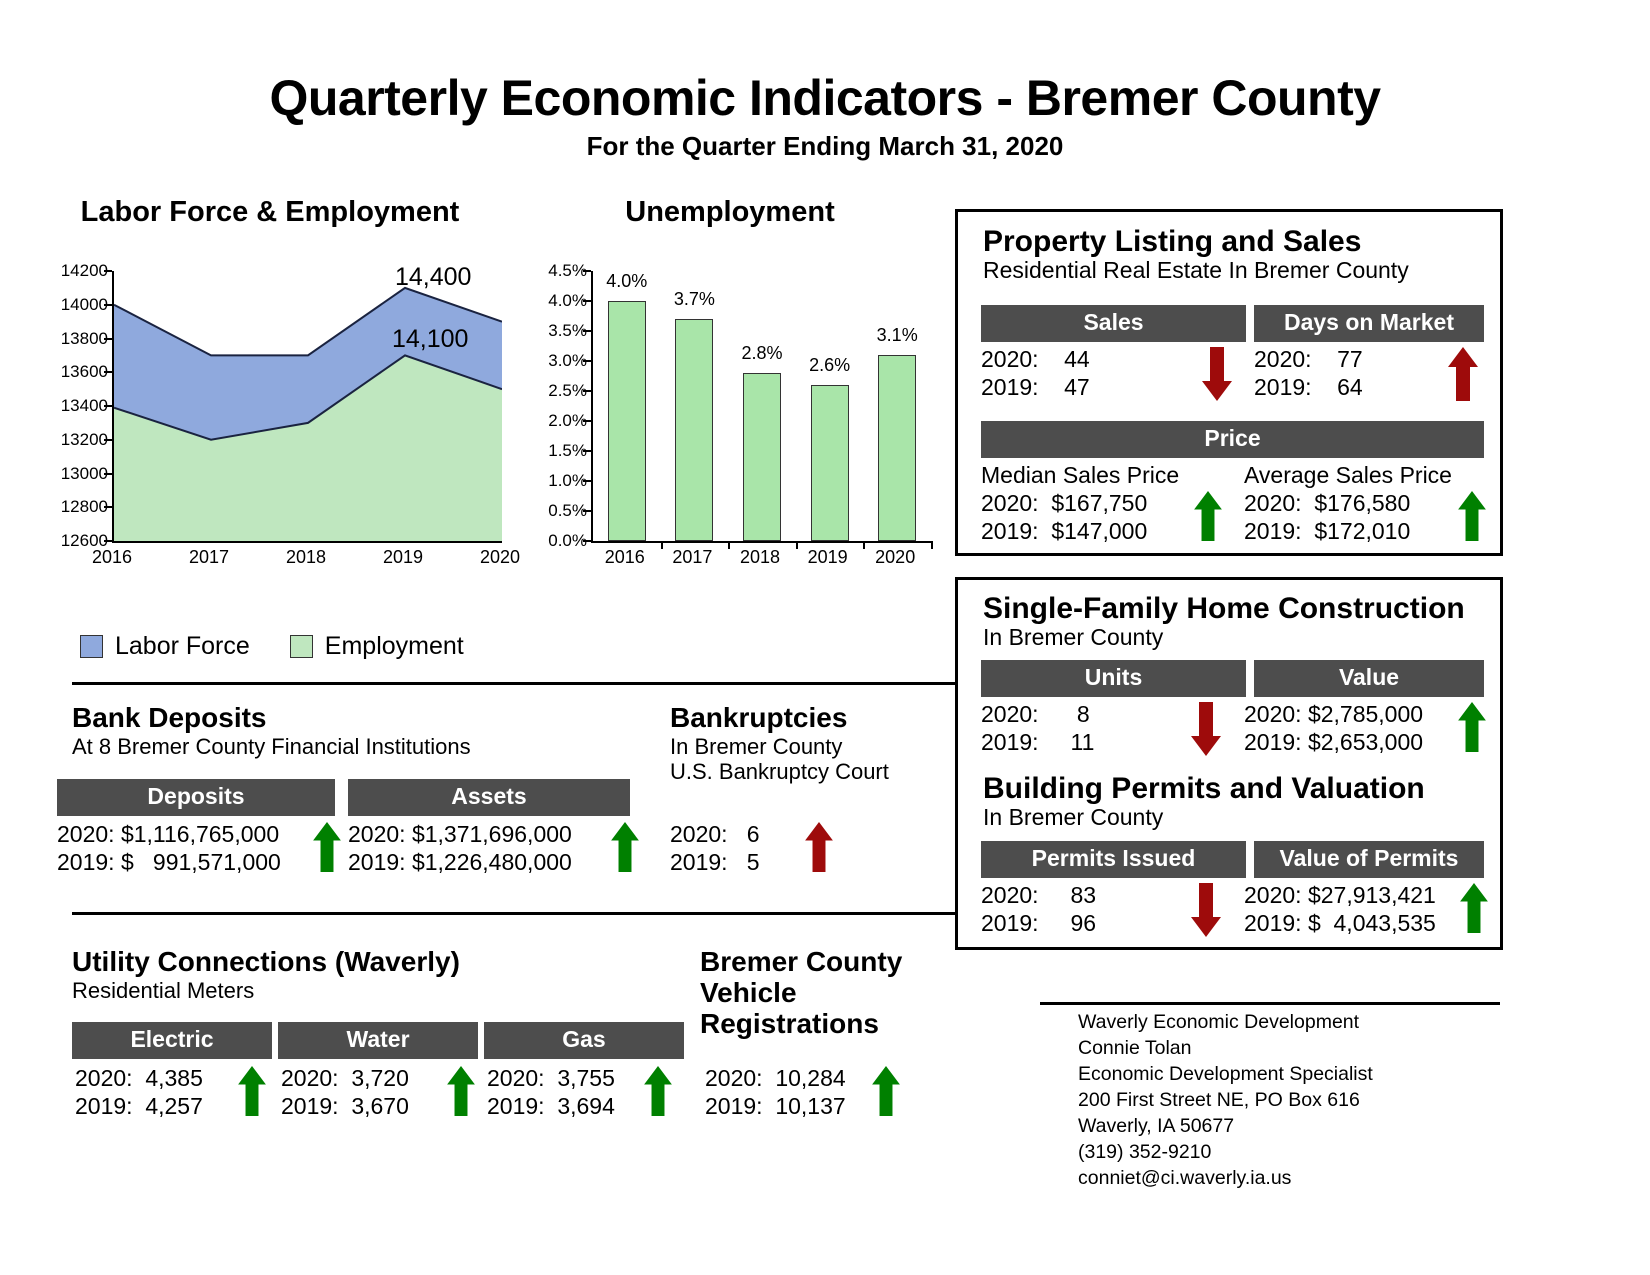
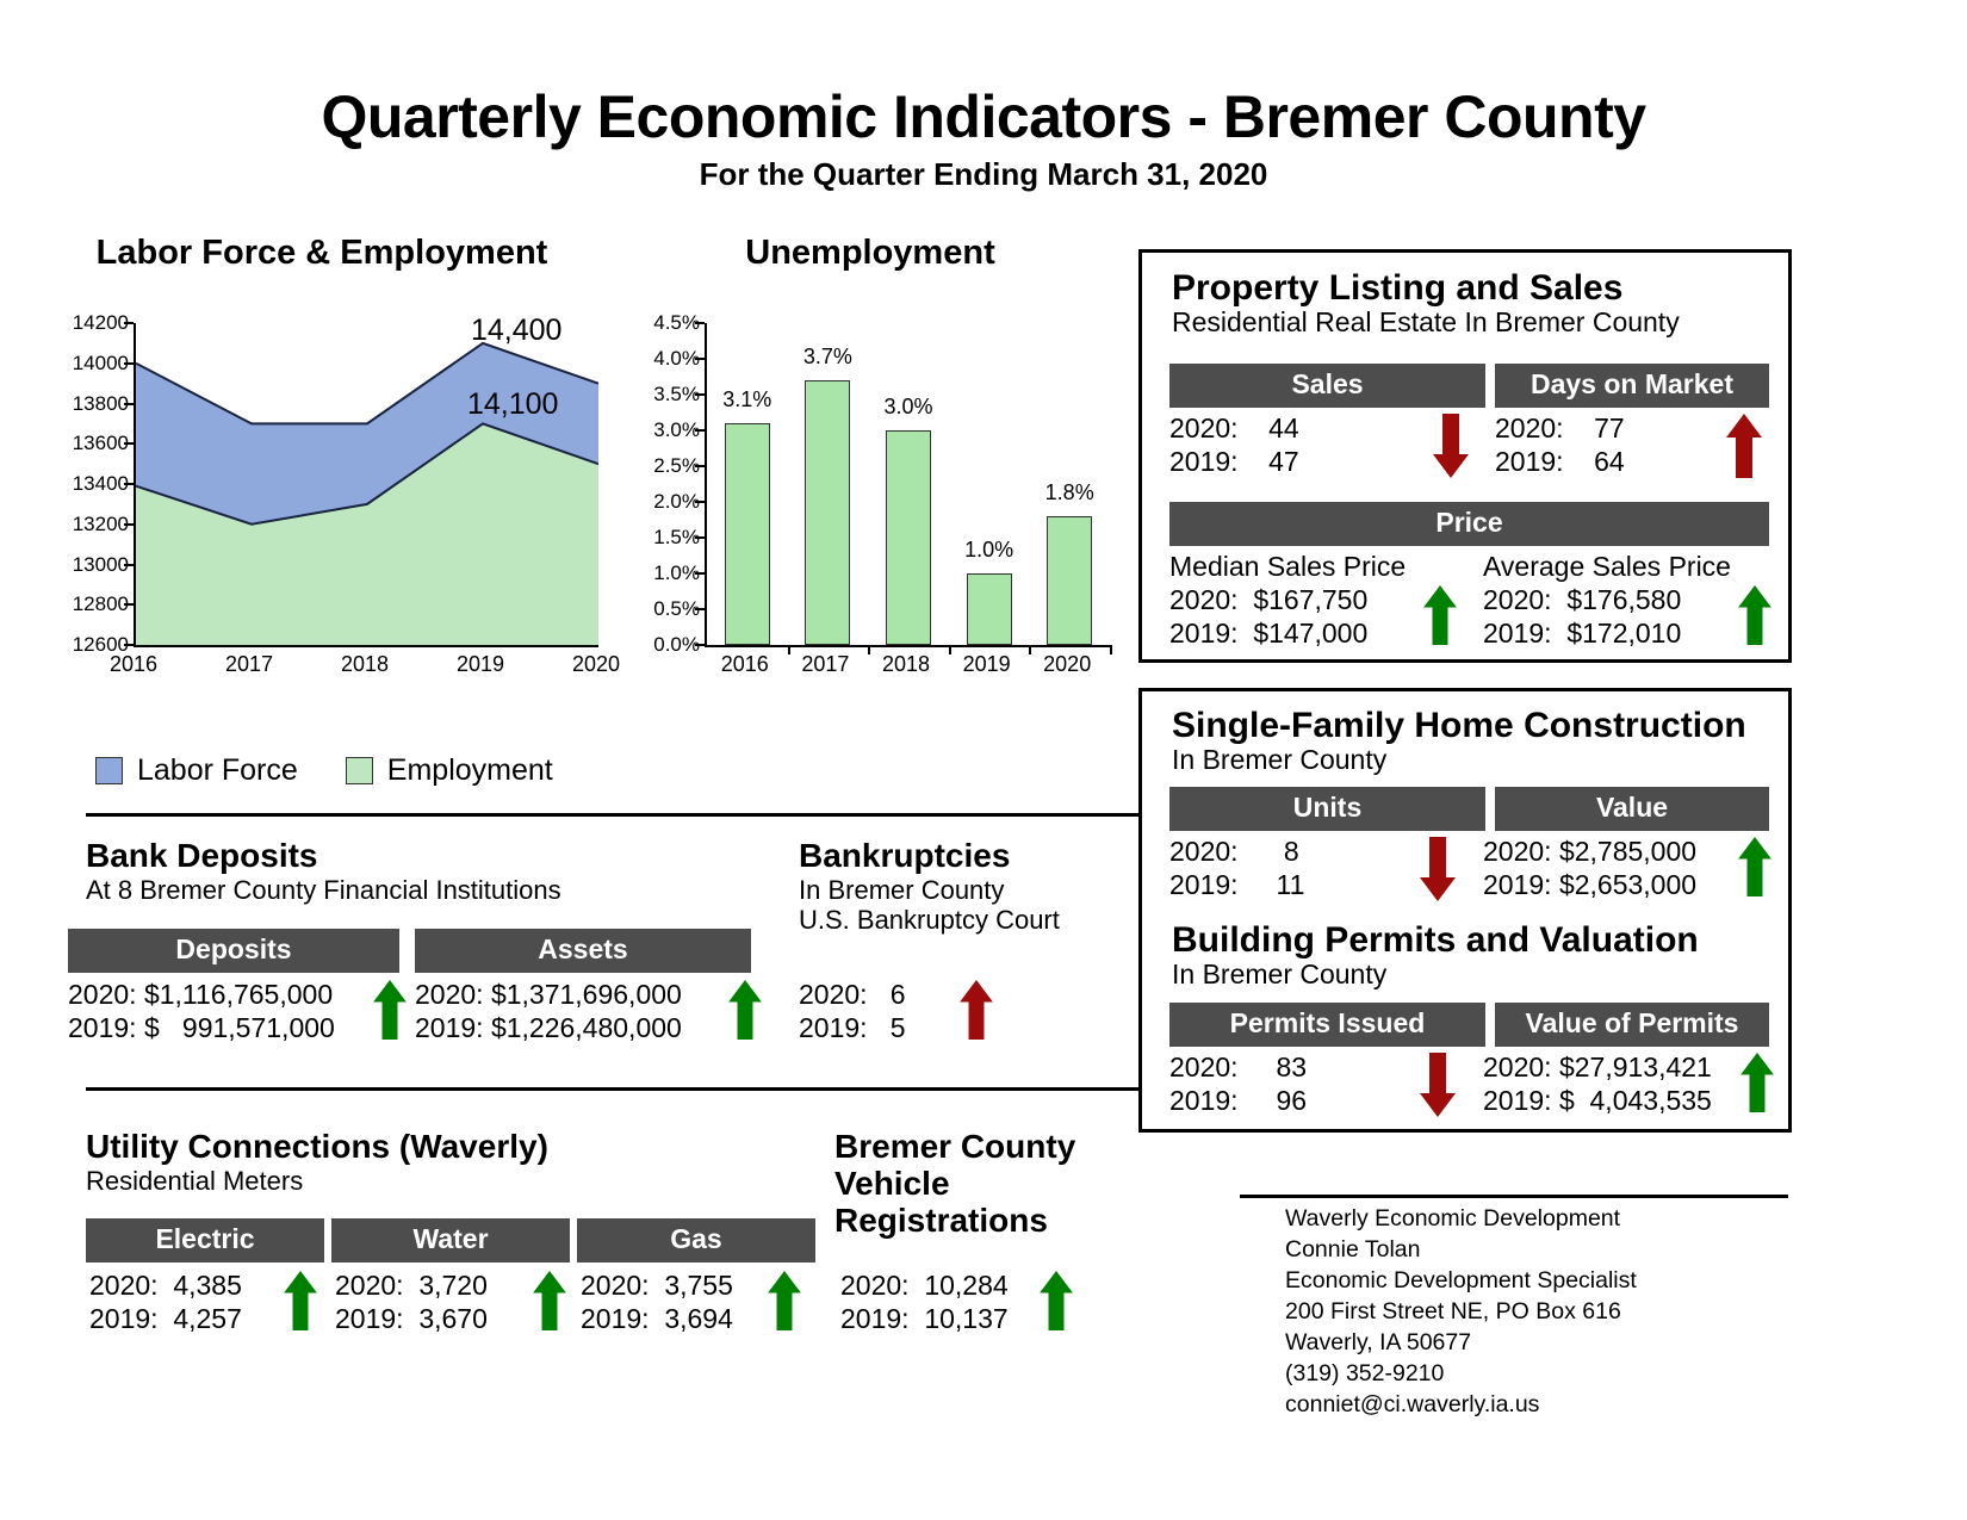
Unemployment/2016: 4.0% -> 3.1%
Unemployment/2018: 2.8% -> 3.0%
Unemployment/2019: 2.6% -> 1.0%
Unemployment/2020: 3.1% -> 1.8%
